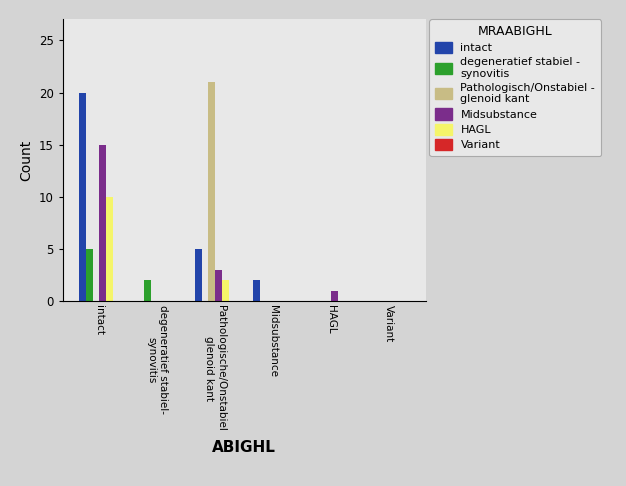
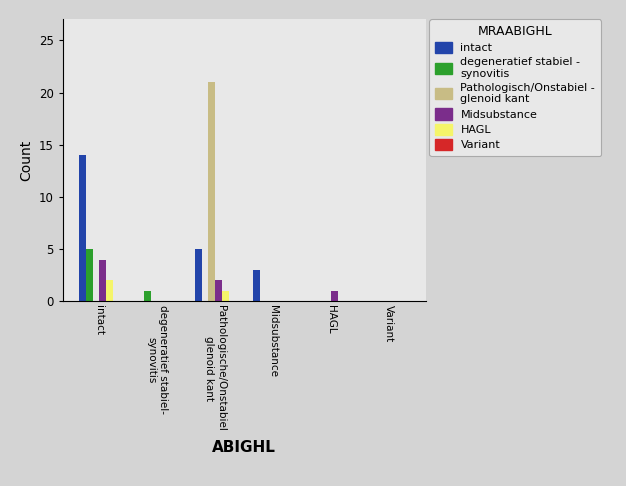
intact/intact: 20 -> 14
Midsubstance/intact: 15 -> 4
HAGL/intact: 10 -> 2
degeneratief stabiel - synovitis/degeneratief stabiel- synovitis: 2 -> 1
Midsubstance/Pathologische/Onstabiel glenoid kant: 3 -> 2
HAGL/Pathologische/Onstabiel glenoid kant: 2 -> 1
intact/Midsubstance: 2 -> 3
